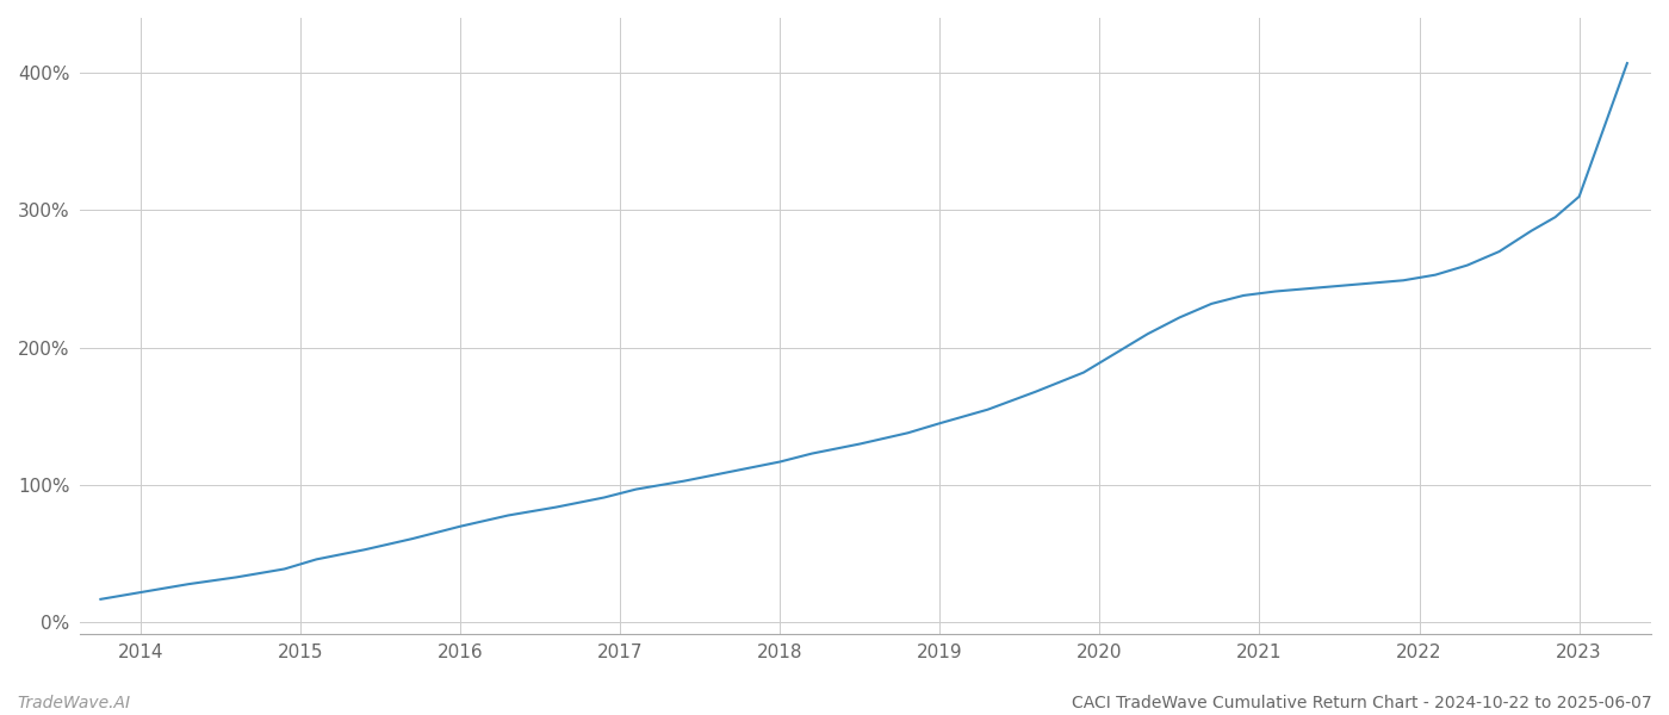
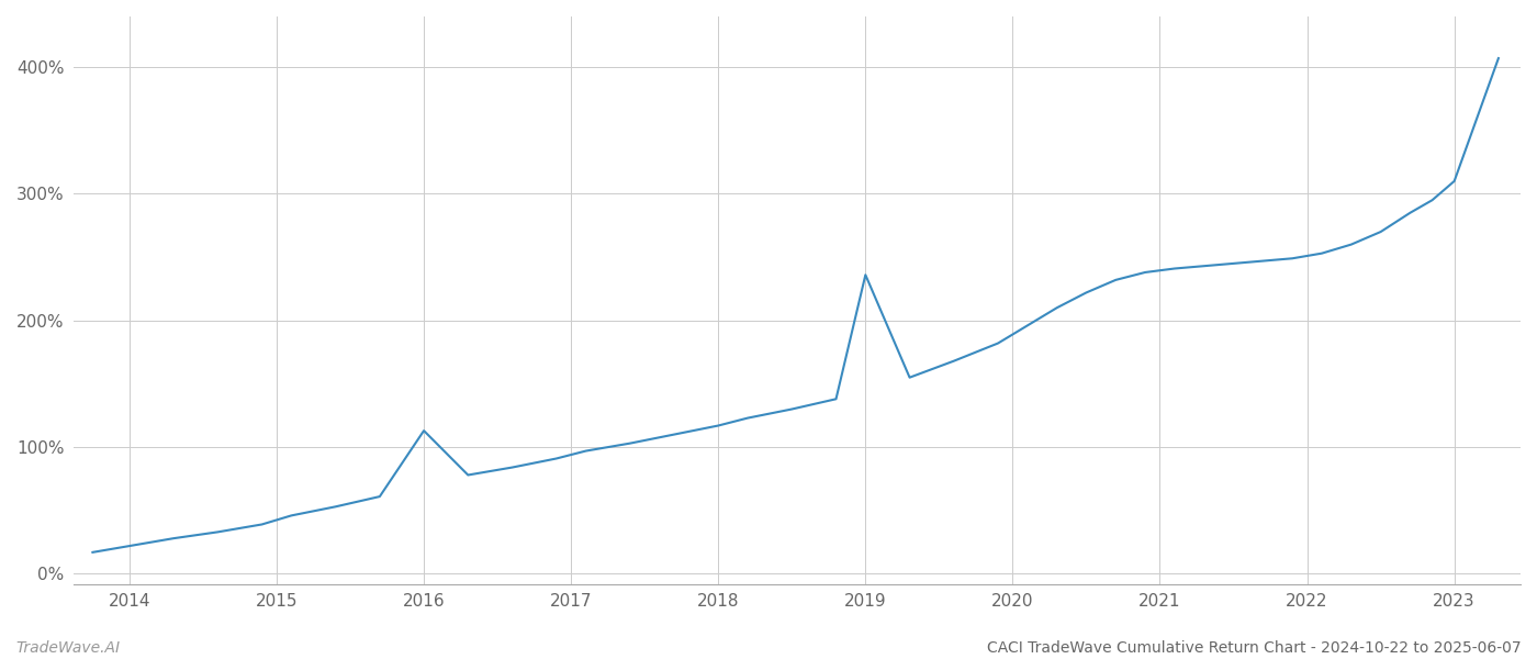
2016: 70% -> 113%
2019: 145% -> 236%
